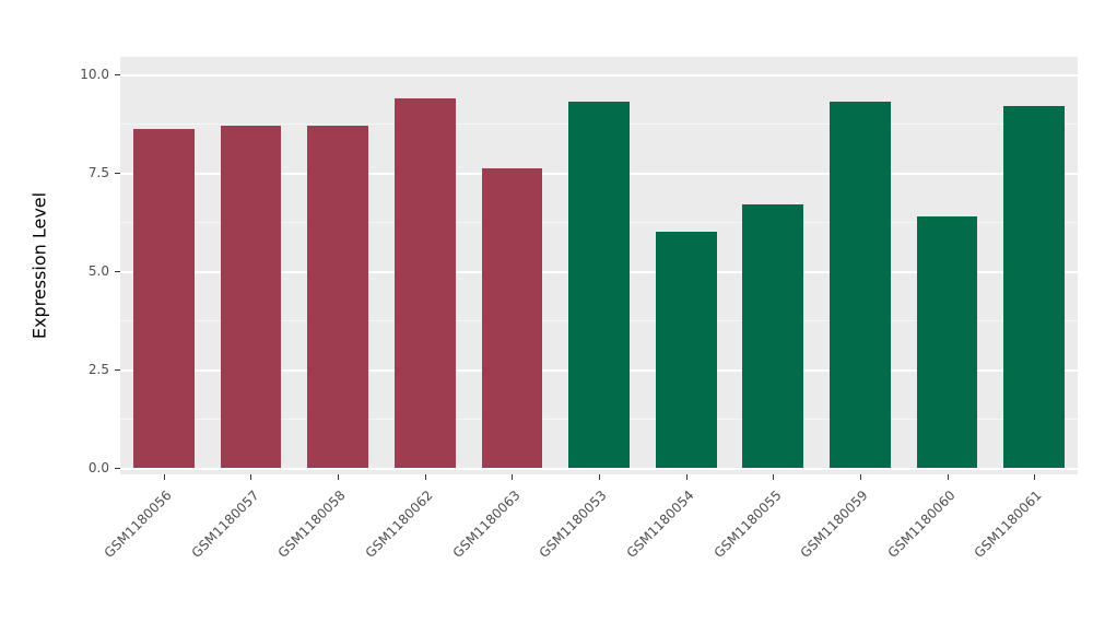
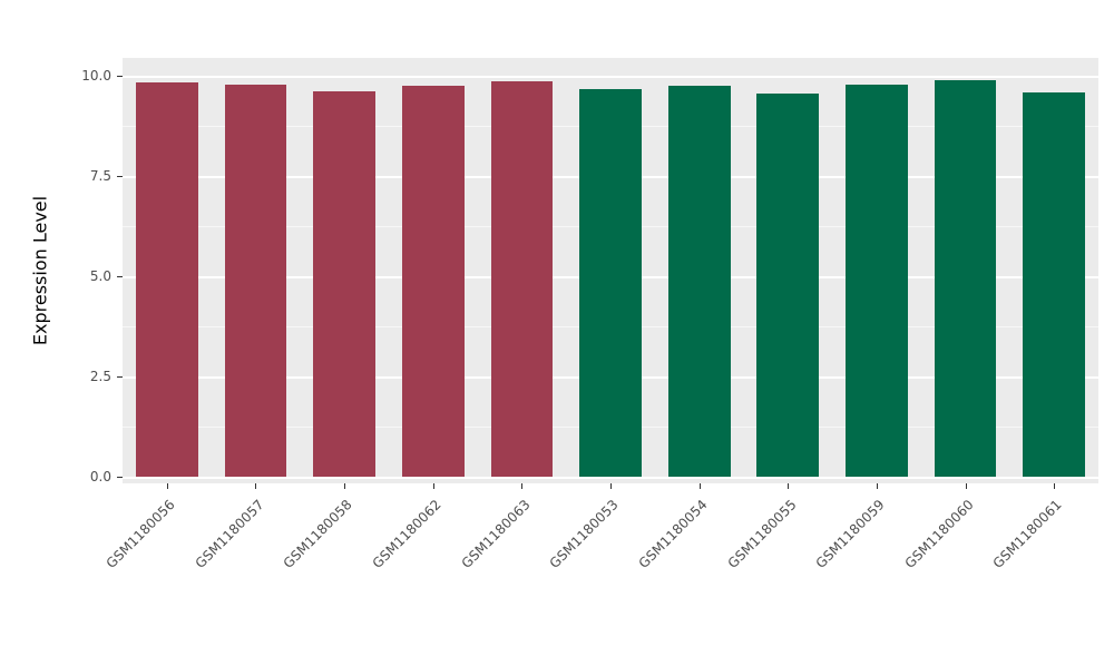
GSM1180056: 8.6 -> 9.8
GSM1180057: 8.7 -> 9.8
GSM1180058: 8.7 -> 9.6
GSM1180062: 9.4 -> 9.8
GSM1180063: 7.6 -> 9.9
GSM1180053: 9.3 -> 9.7
GSM1180054: 6.0 -> 9.8
GSM1180055: 6.7 -> 9.6
GSM1180059: 9.3 -> 9.8
GSM1180060: 6.4 -> 9.9
GSM1180061: 9.2 -> 9.6
